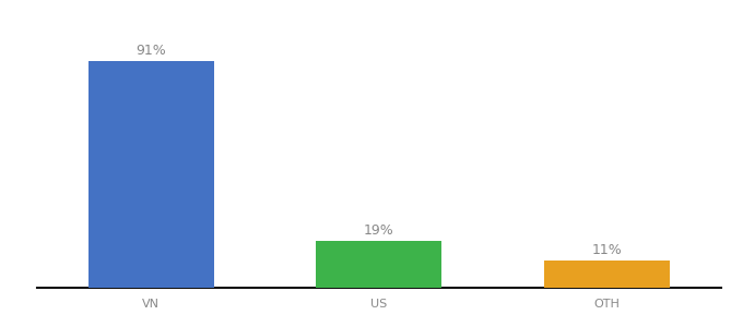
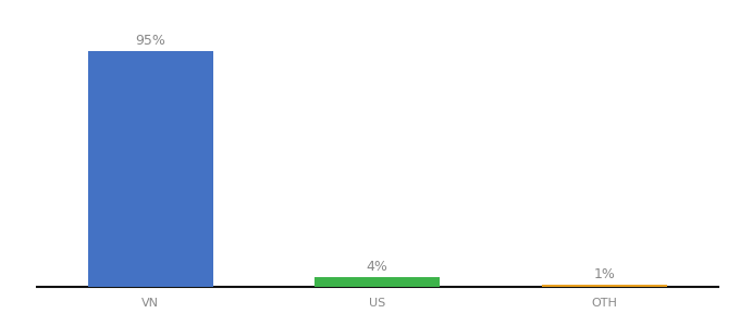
VN: 91% -> 95%
US: 19% -> 4%
OTH: 11% -> 1%
